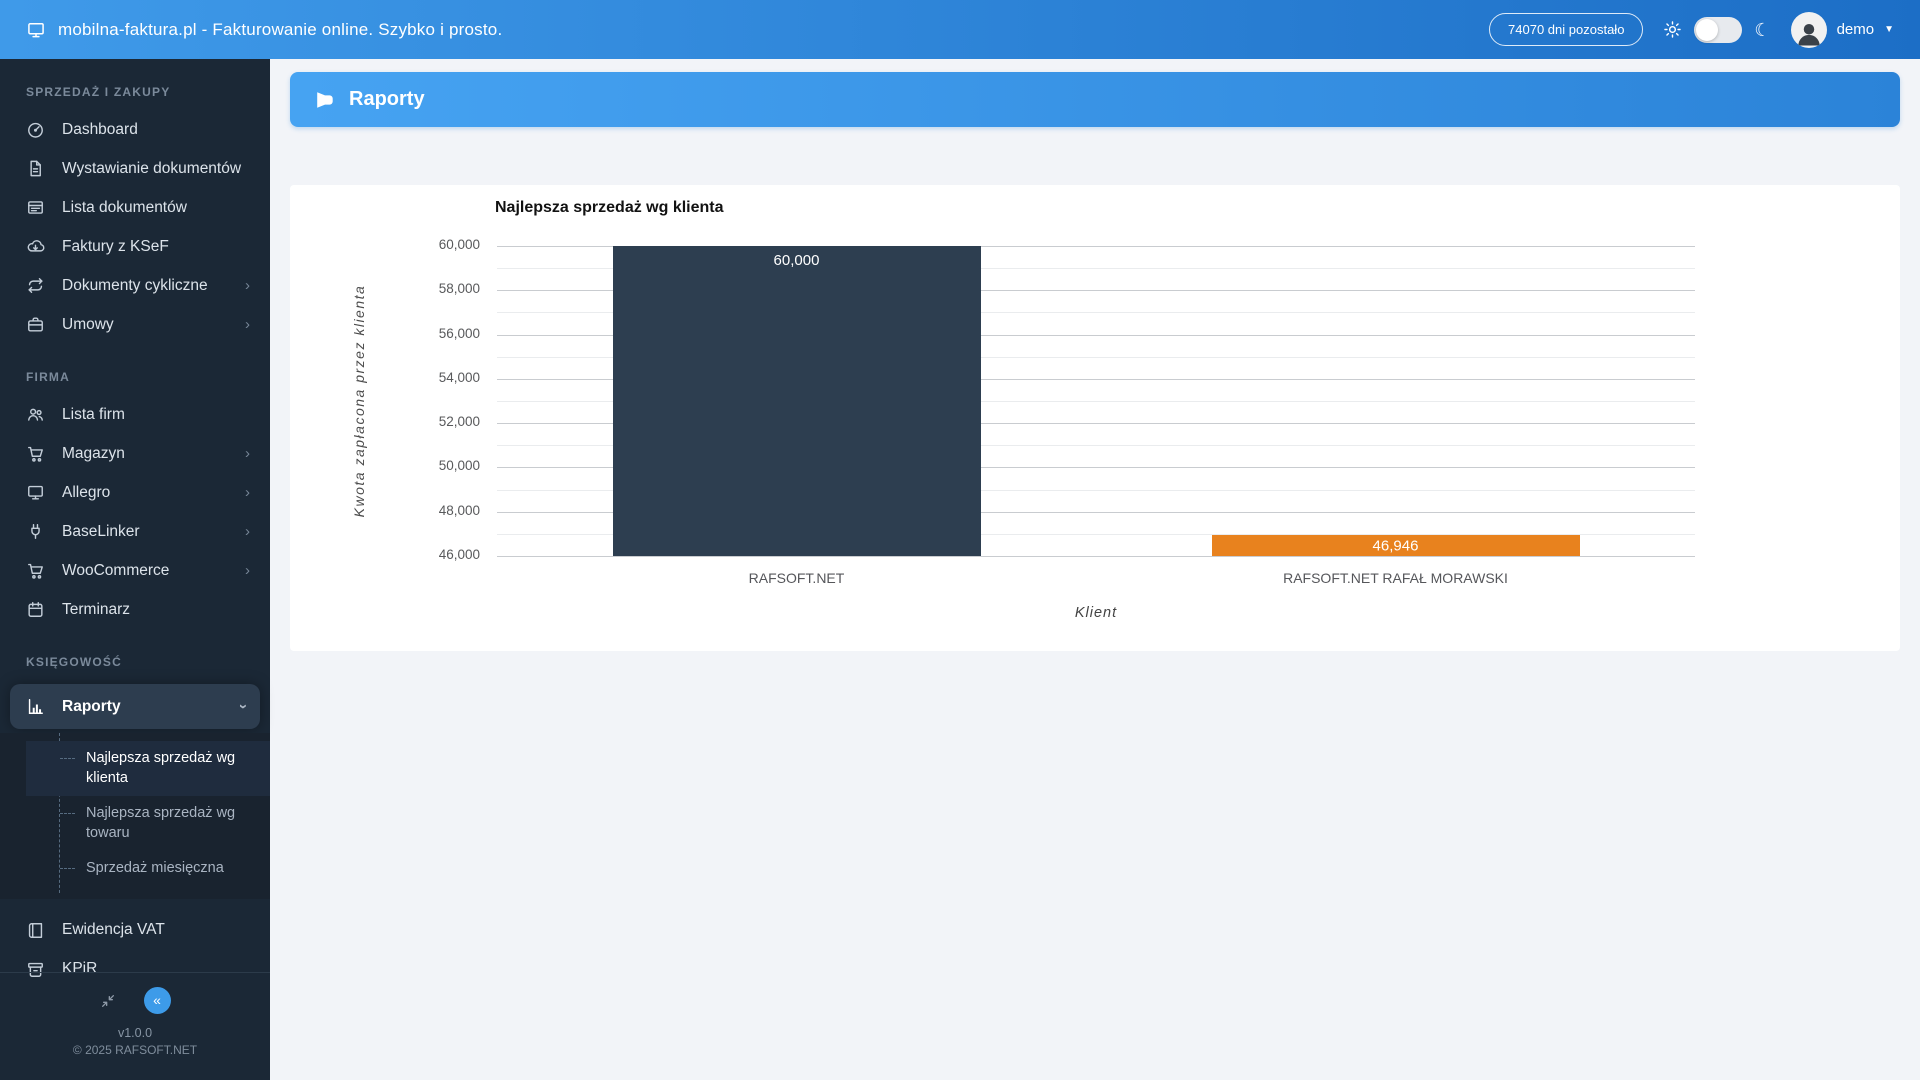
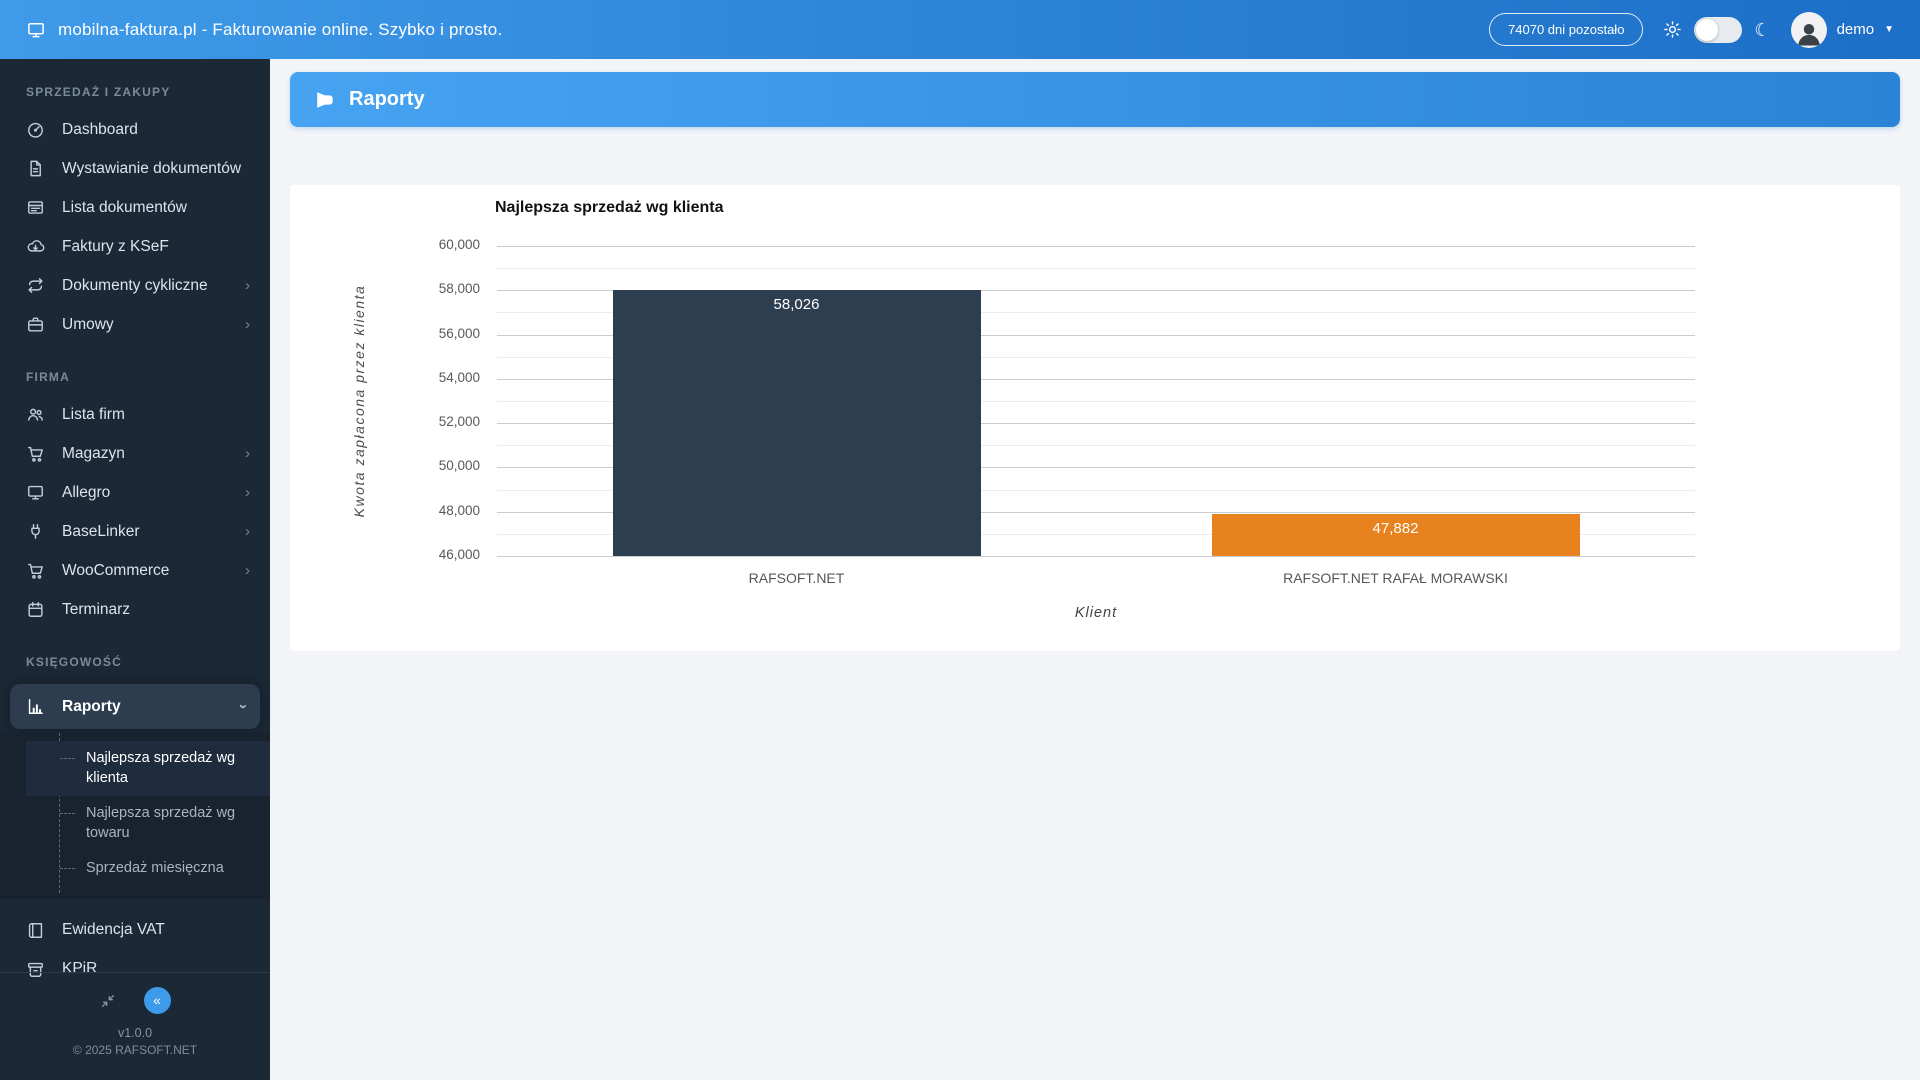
RAFSOFT.NET: 60,000 -> 58,026
RAFSOFT.NET RAFAŁ MORAWSKI: 46,946 -> 47,882
